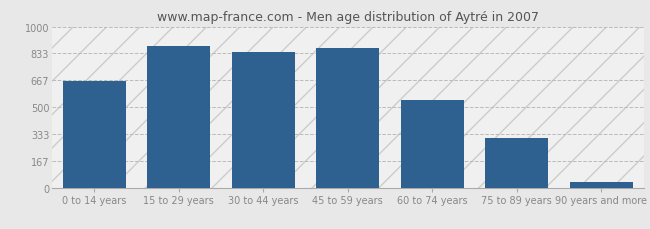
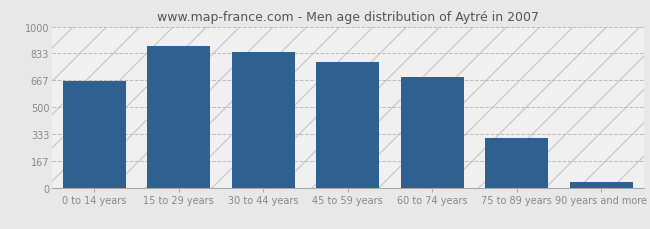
45 to 59 years: 870 -> 780
60 to 74 years: 540 -> 690
